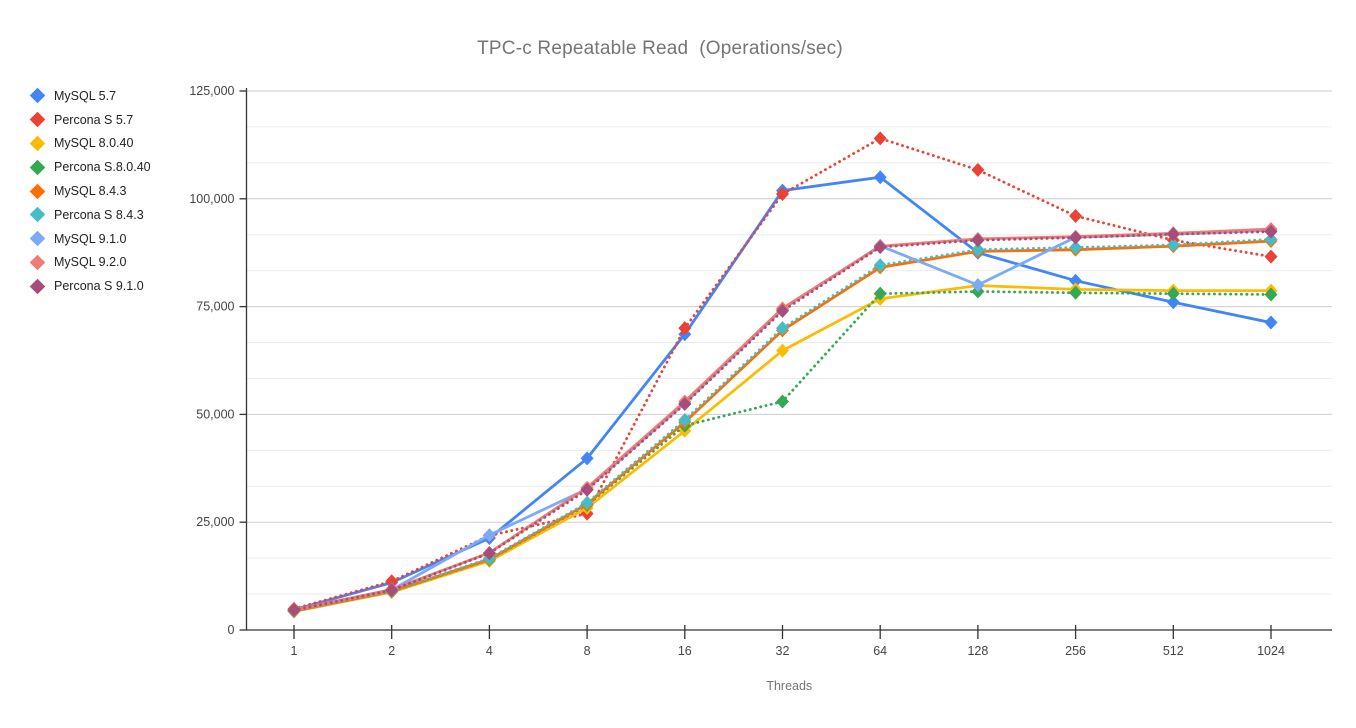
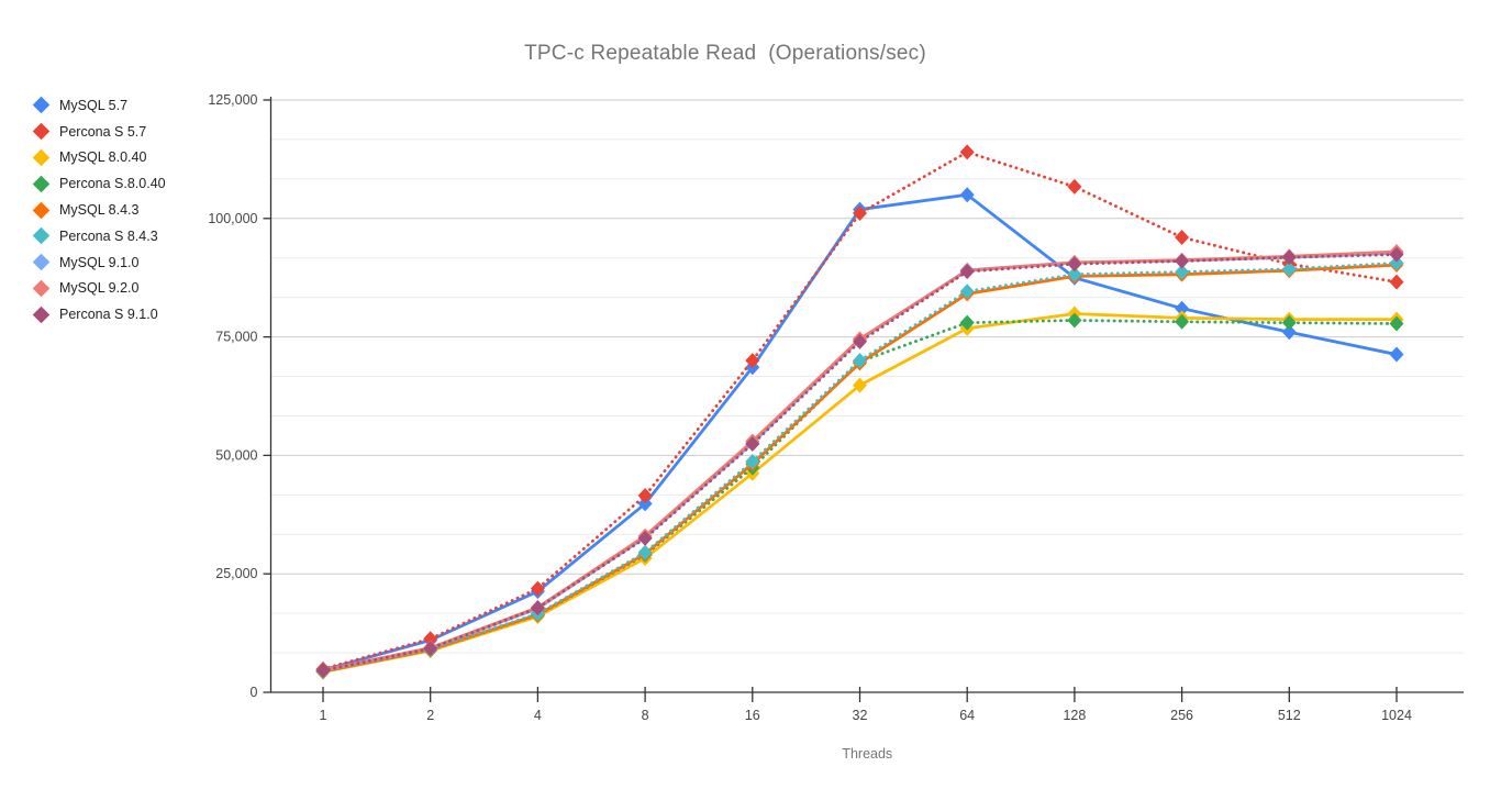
MySQL 9.1.0/4: 22000 -> 18000
Percona S 5.7/8: 27000 -> 42000
Percona S.8.0.40/32: 53000 -> 70000
MySQL 9.1.0/128: 80000 -> 91000
